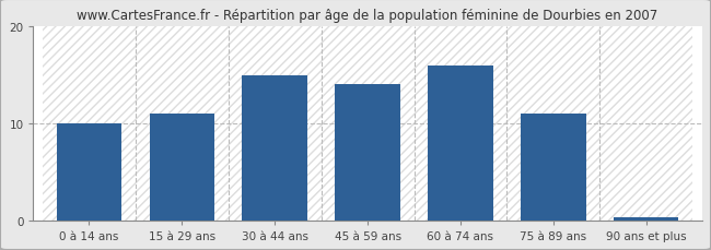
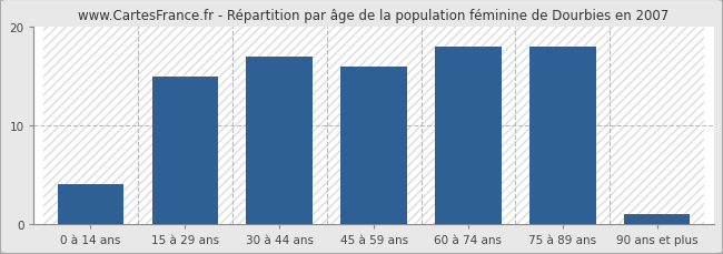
0 à 14 ans: 10.0 -> 4.0
15 à 29 ans: 11.0 -> 15.0
30 à 44 ans: 15.0 -> 17.0
45 à 59 ans: 14.0 -> 16.0
60 à 74 ans: 16.0 -> 18.0
75 à 89 ans: 11.0 -> 18.0
90 ans et plus: 0.3 -> 1.0
